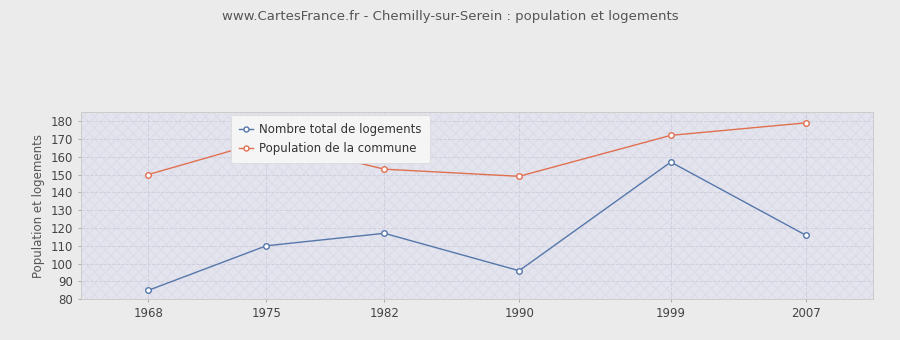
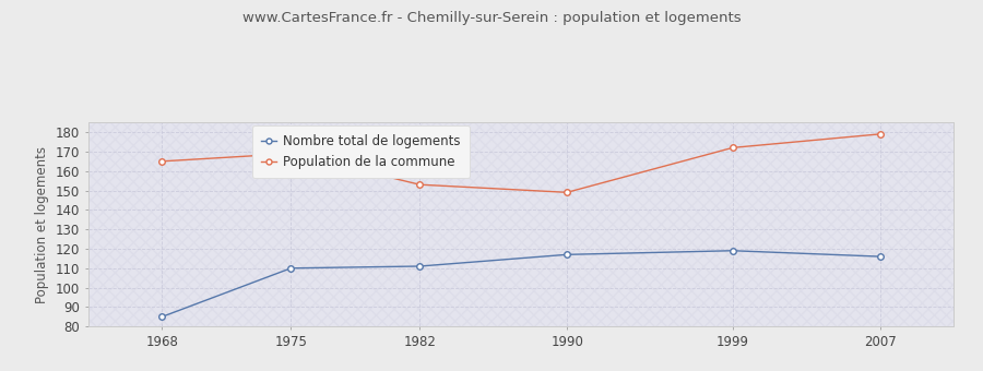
Population de la commune/1968: 150 -> 165
Nombre total de logements/1982: 117 -> 111
Nombre total de logements/1990: 96 -> 117
Nombre total de logements/1999: 157 -> 119
